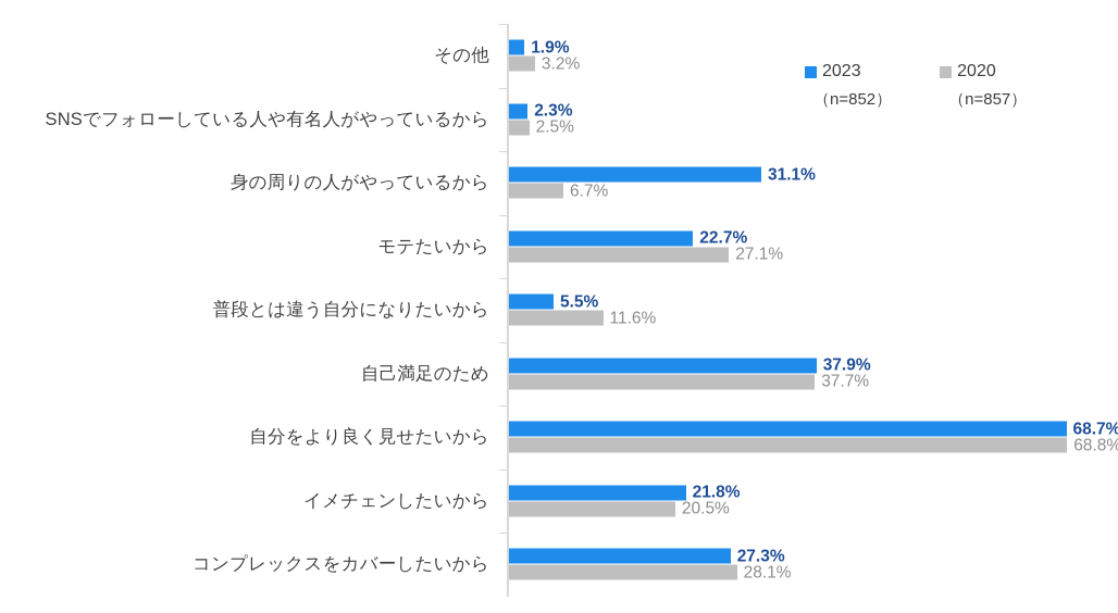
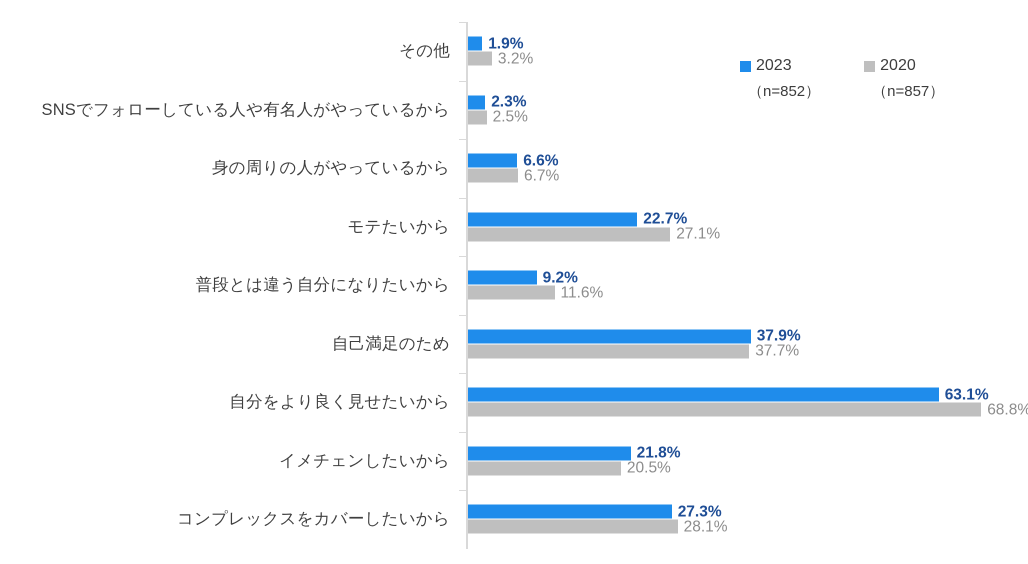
2023/身の周りの人がやっているから: 31.1% -> 6.6%
2023/普段とは違う自分になりたいから: 5.5% -> 9.2%
2023/自分をより良く見せたいから: 68.7% -> 63.1%
